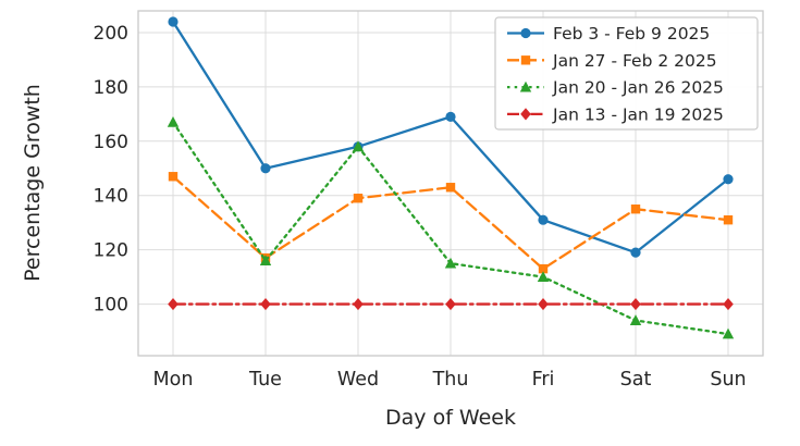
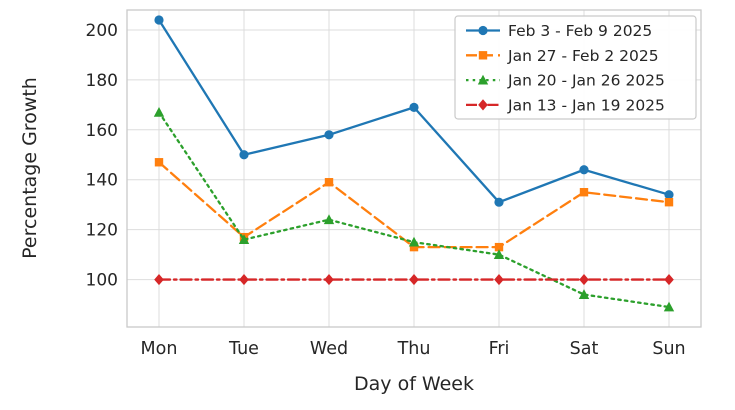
Jan 20 - Jan 26 2025/Wed: 158 -> 124
Jan 27 - Feb 2 2025/Thu: 143 -> 113
Feb 3 - Feb 9 2025/Sat: 119 -> 144
Feb 3 - Feb 9 2025/Sun: 146 -> 134
